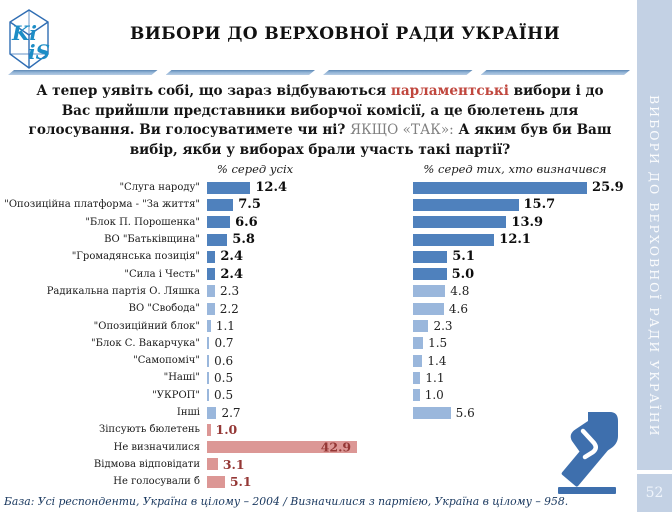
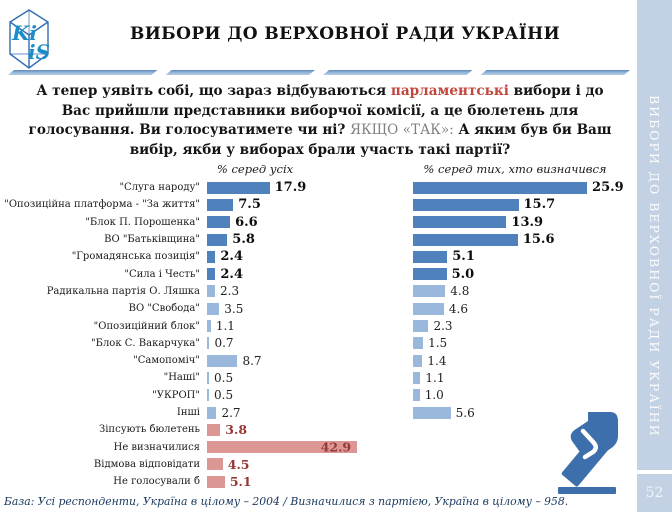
% серед усіх/"Слуга народу": 12.4 -> 17.9
% серед тих, хто визначився/ВО "Батьківщина": 12.1 -> 15.6
% серед усіх/ВО "Свобода": 2.2 -> 3.5
% серед усіх/"Самопоміч": 0.6 -> 8.7
% серед усіх/Зіпсують бюлетень: 1.0 -> 3.8
% серед усіх/Відмова відповідати: 3.1 -> 4.5
